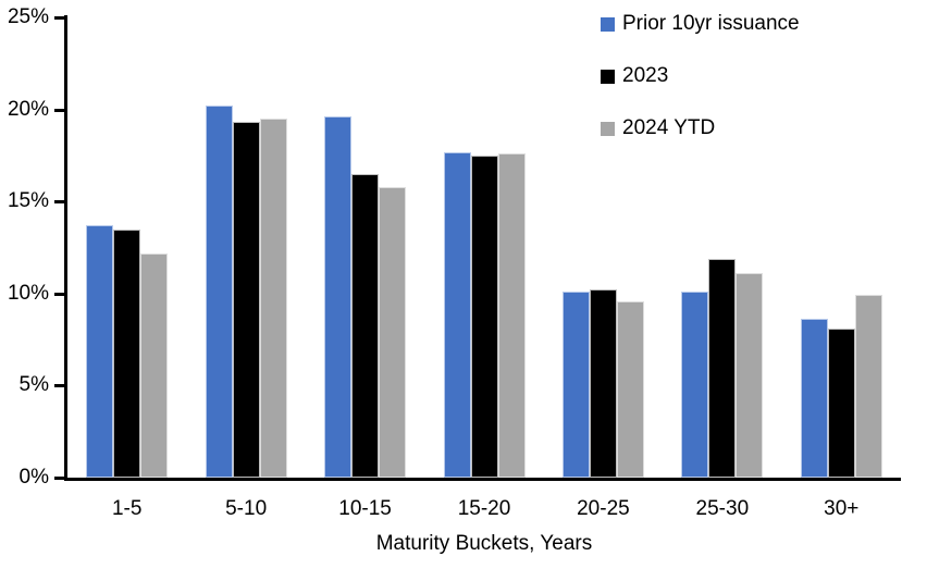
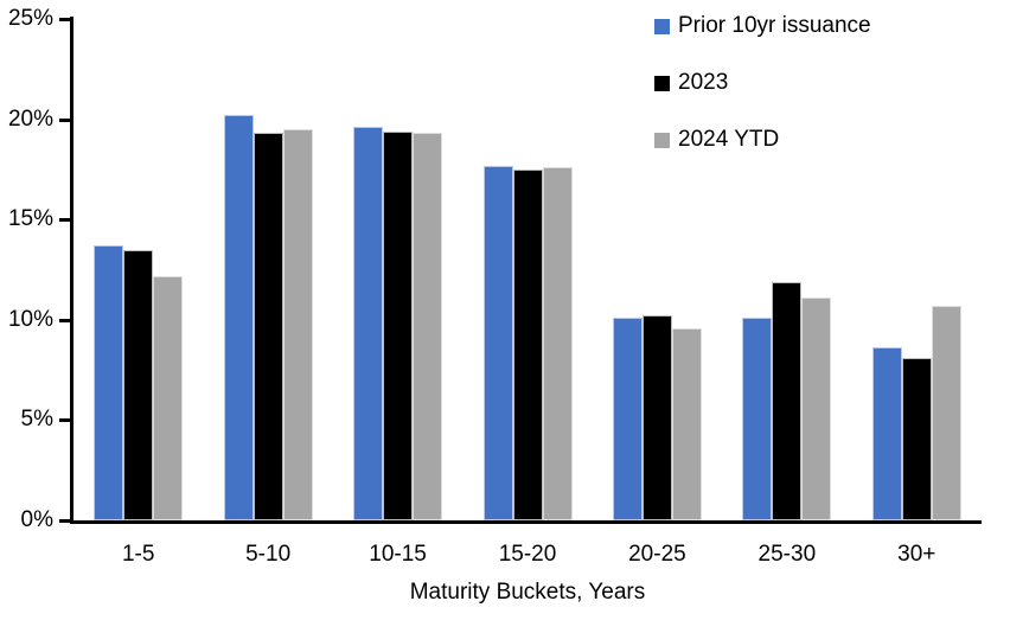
2023/10-15: 16.5% -> 19.4%
2024 YTD/10-15: 15.8% -> 19.3%
2024 YTD/30+: 9.9% -> 10.7%
